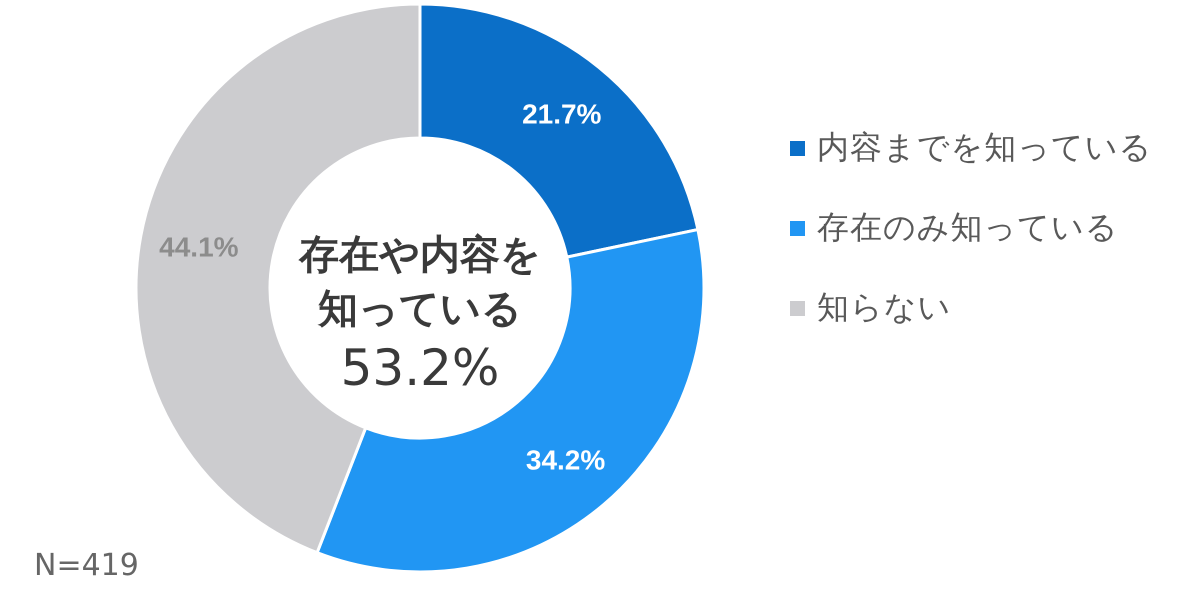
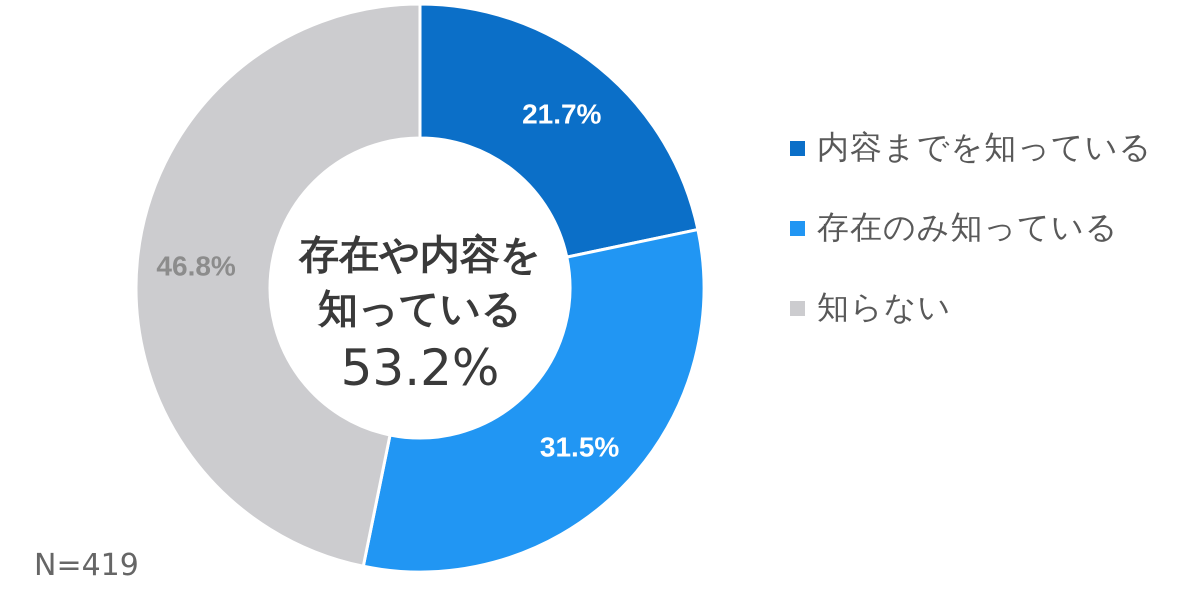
存在のみ知っている: 34.2% -> 31.5%
知らない: 44.1% -> 46.8%
